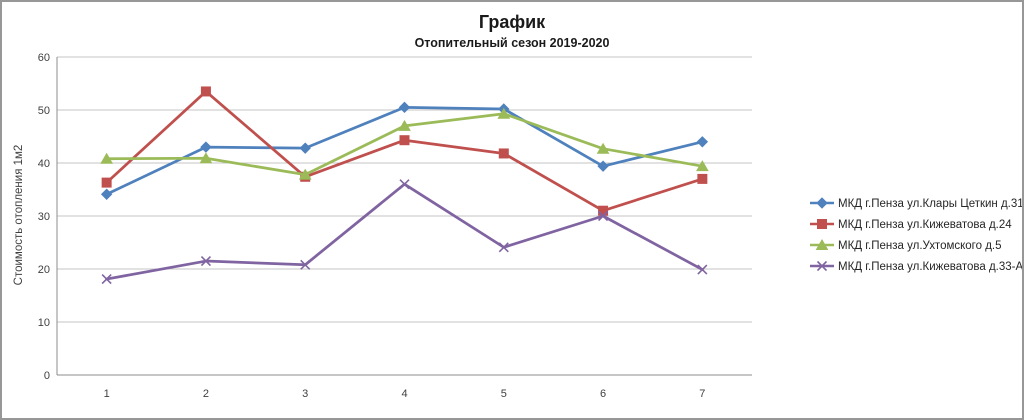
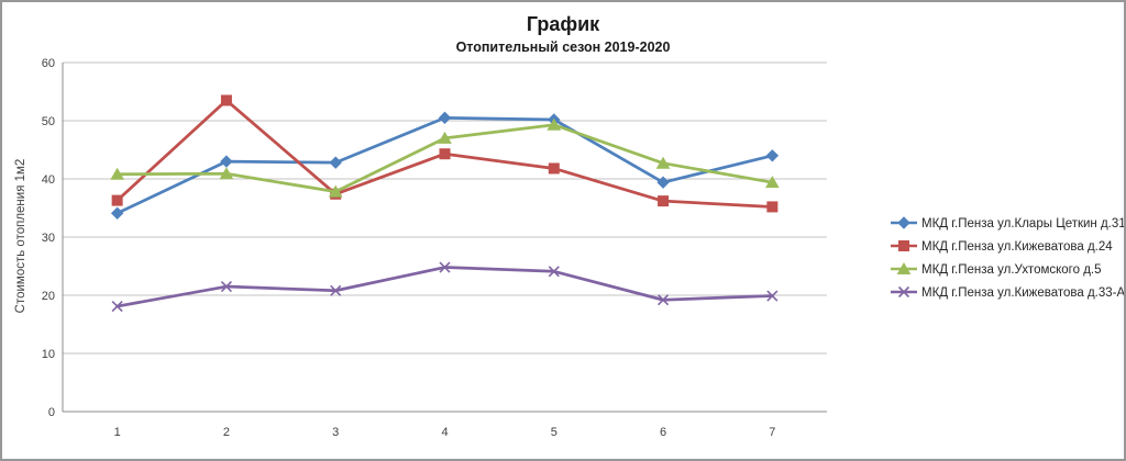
МКД г.Пенза ул.Кижеватова д.33-А/4: 36 -> 25
МКД г.Пенза ул.Кижеватова д.24/6: 31 -> 36
МКД г.Пенза ул.Кижеватова д.33-А/6: 30 -> 19
МКД г.Пенза ул.Кижеватова д.24/7: 37 -> 35
